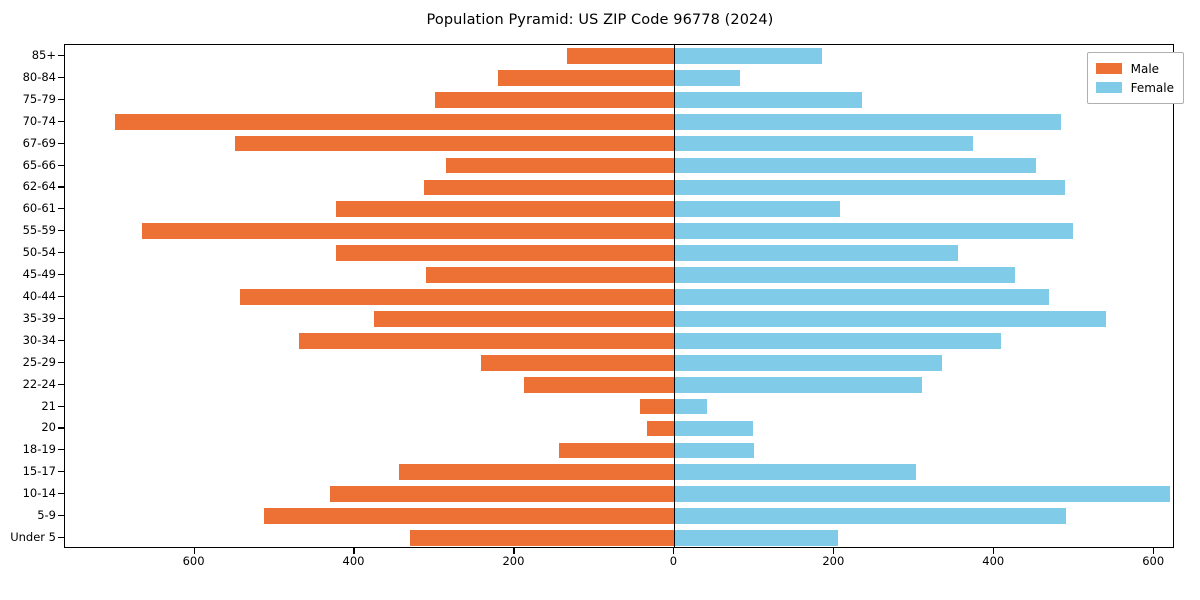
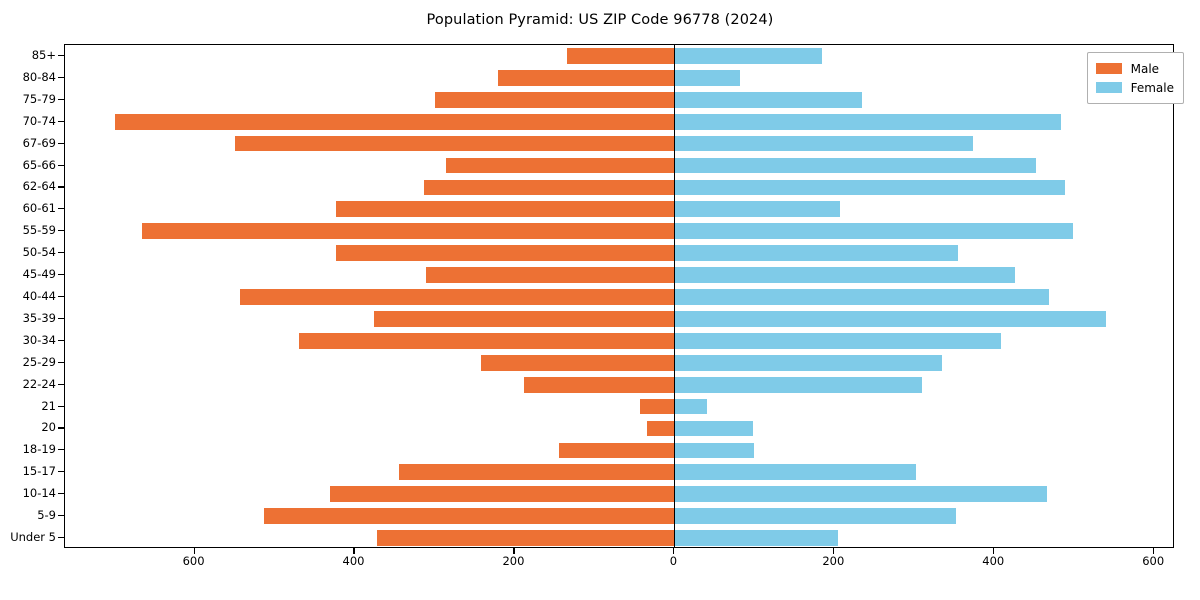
Female/10-14: 620 -> 470
Female/5-9: 490 -> 350
Male/Under 5: 330 -> 370
